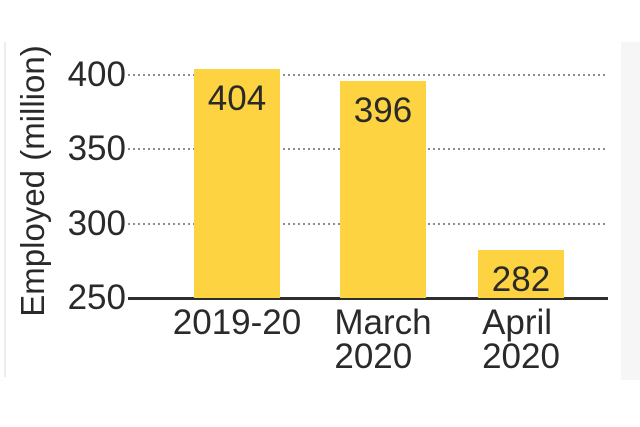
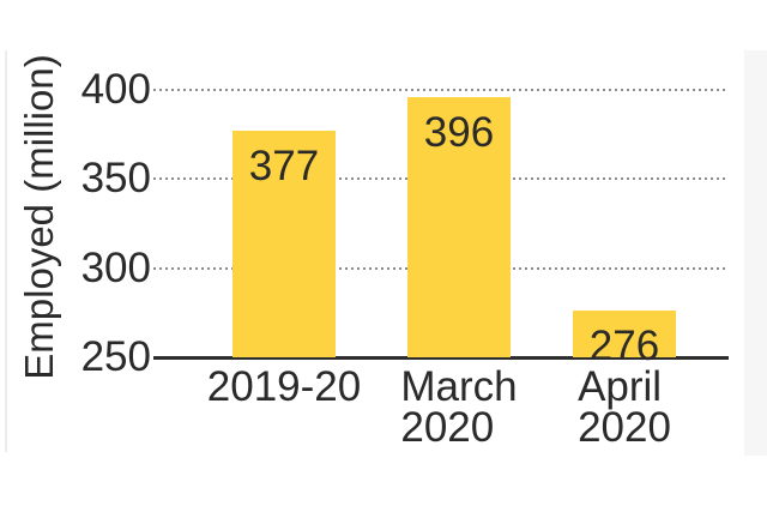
2019-20: 404 -> 377
April 2020: 282 -> 276
